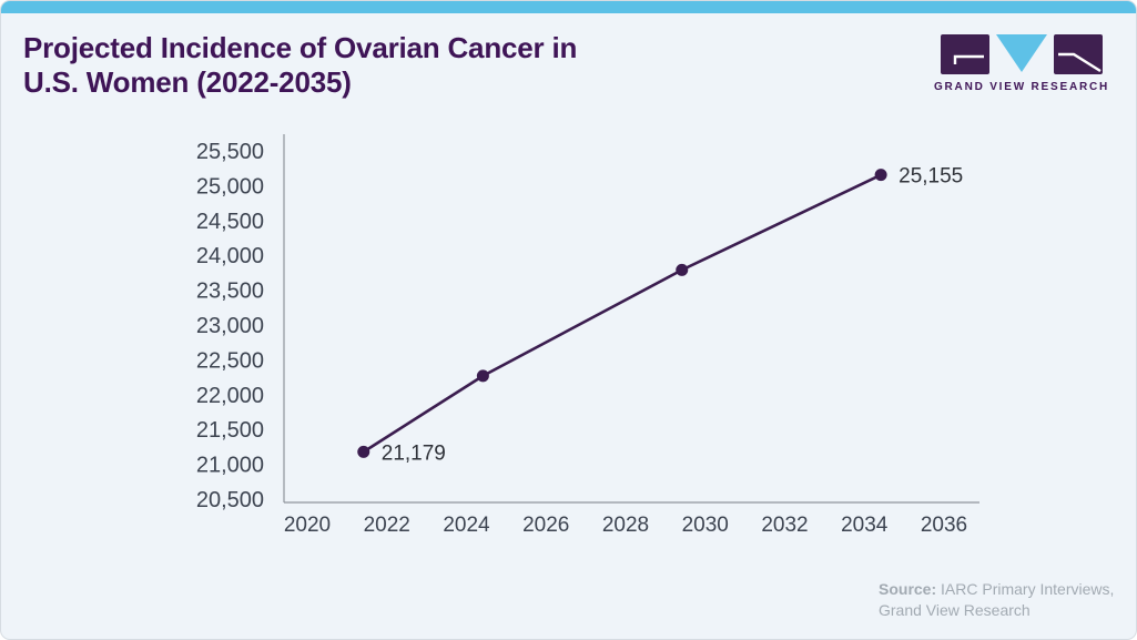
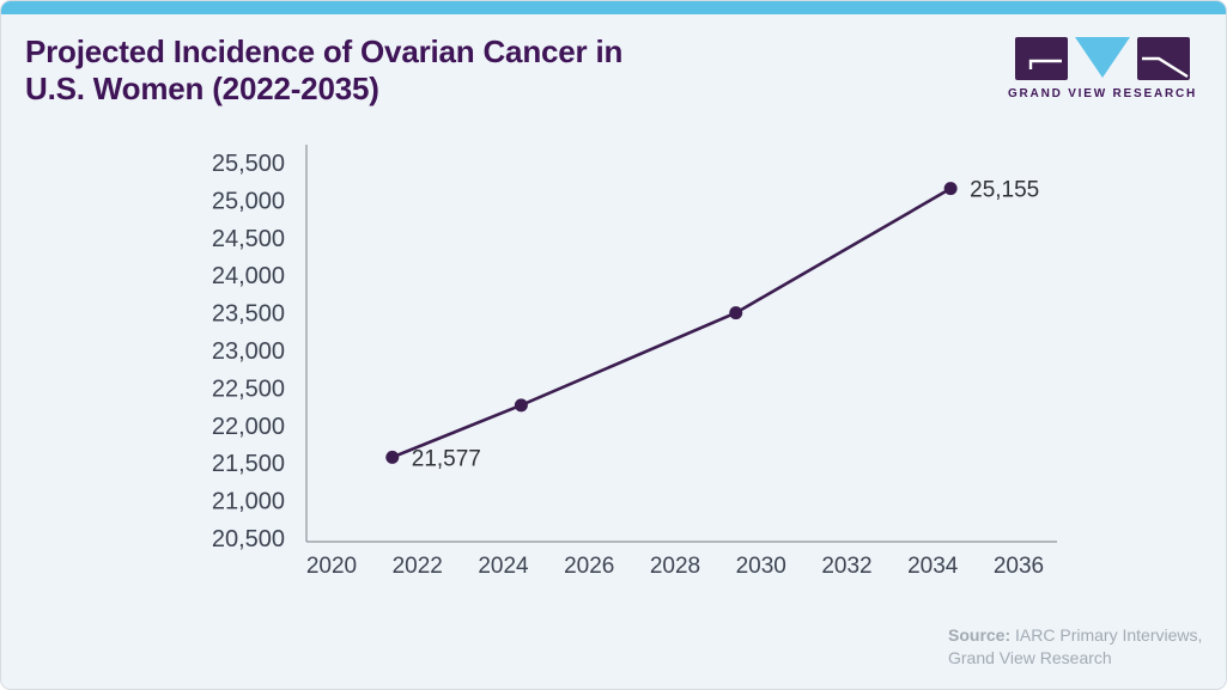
2022: 21,179 -> 21,577
2030: 23800 -> 23500
